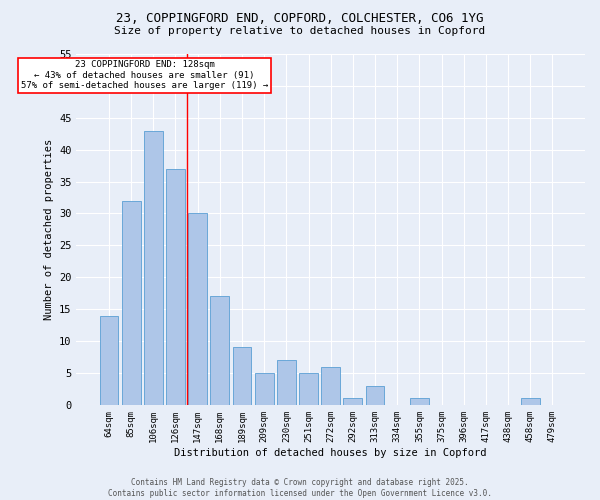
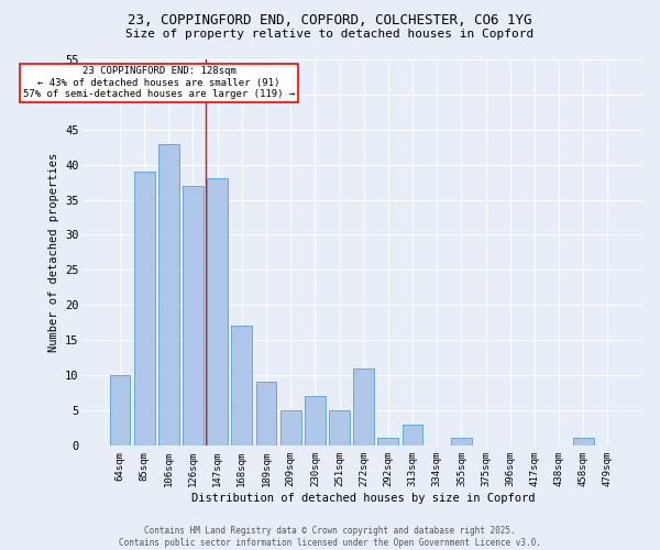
64sqm: 14 -> 10
85sqm: 32 -> 39
147sqm: 30 -> 38
272sqm: 6 -> 11
